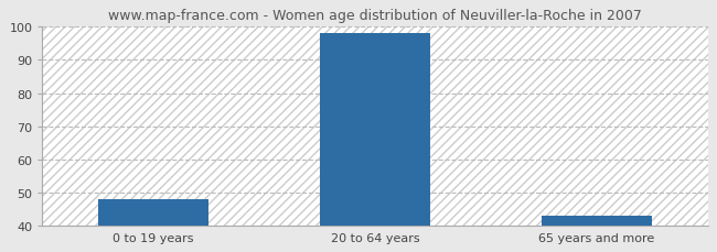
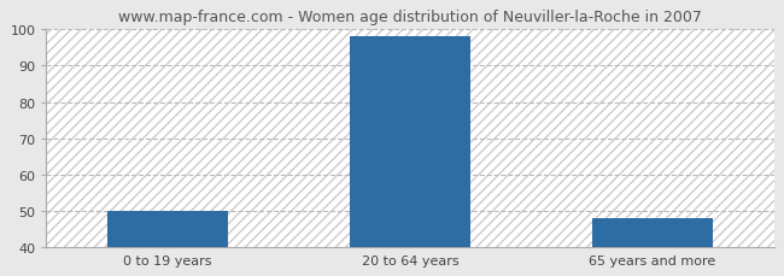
0 to 19 years: 48 -> 50
65 years and more: 43 -> 48
